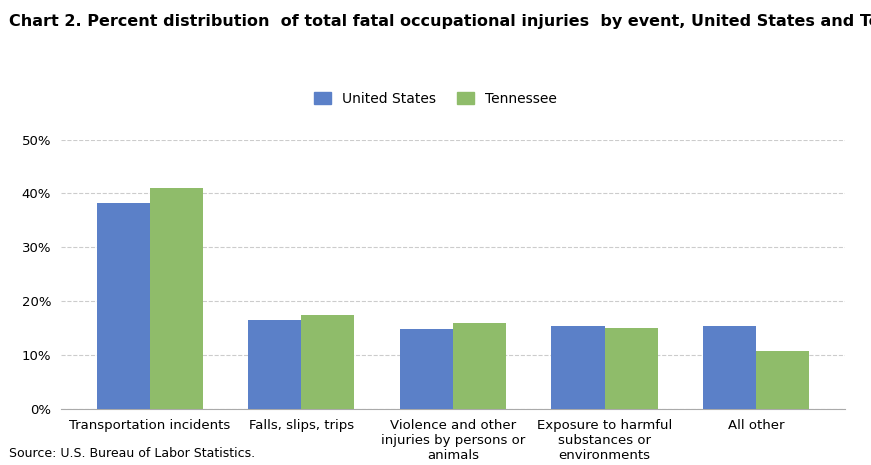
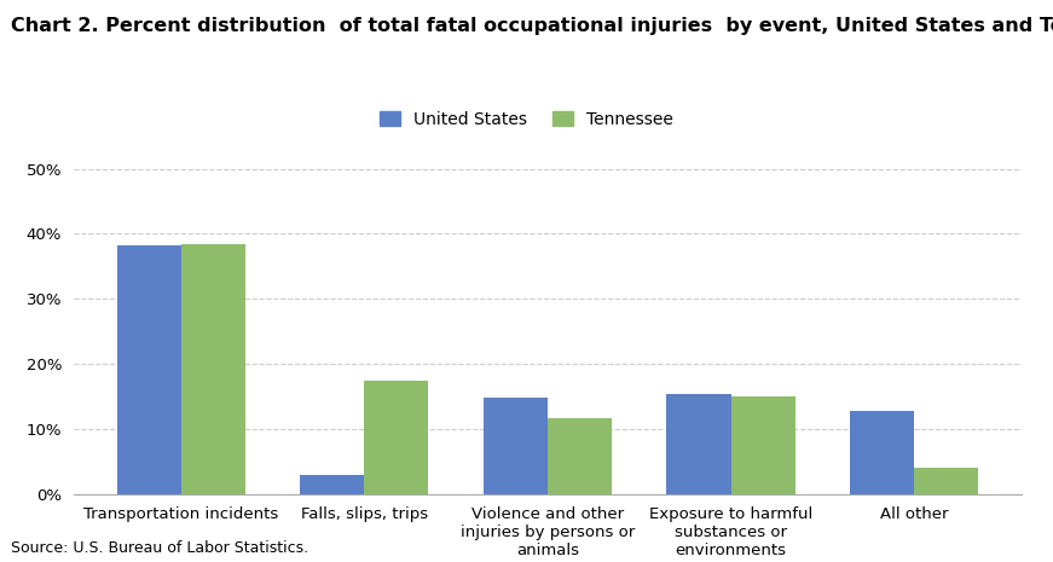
Tennessee/Transportation incidents: 41.1% -> 38.4%
United States/Falls, slips, trips: 16.5% -> 3.0%
Tennessee/Violence and other injuries by persons or animals: 16.0% -> 11.8%
United States/All other: 15.5% -> 12.8%
Tennessee/All other: 10.7% -> 4.2%
